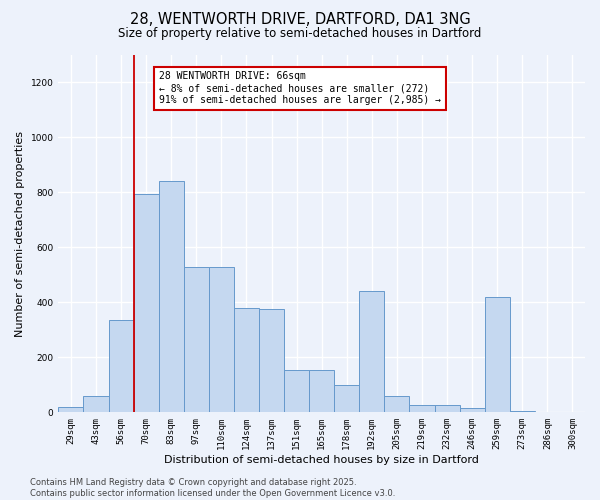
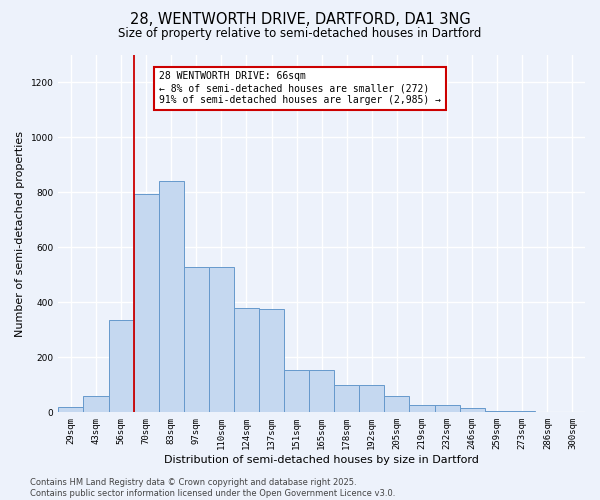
192sqm: 440 -> 100
259sqm: 420 -> 5
